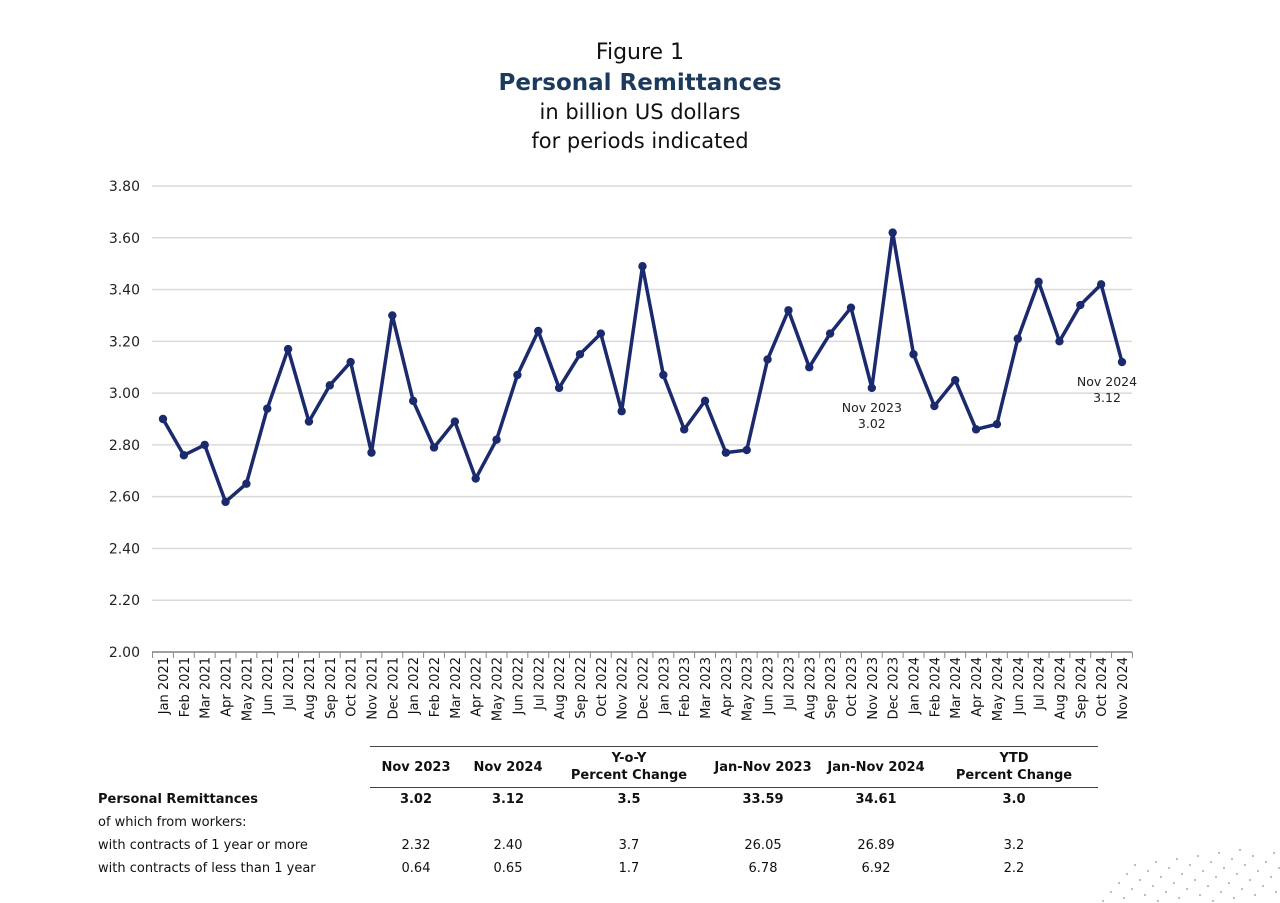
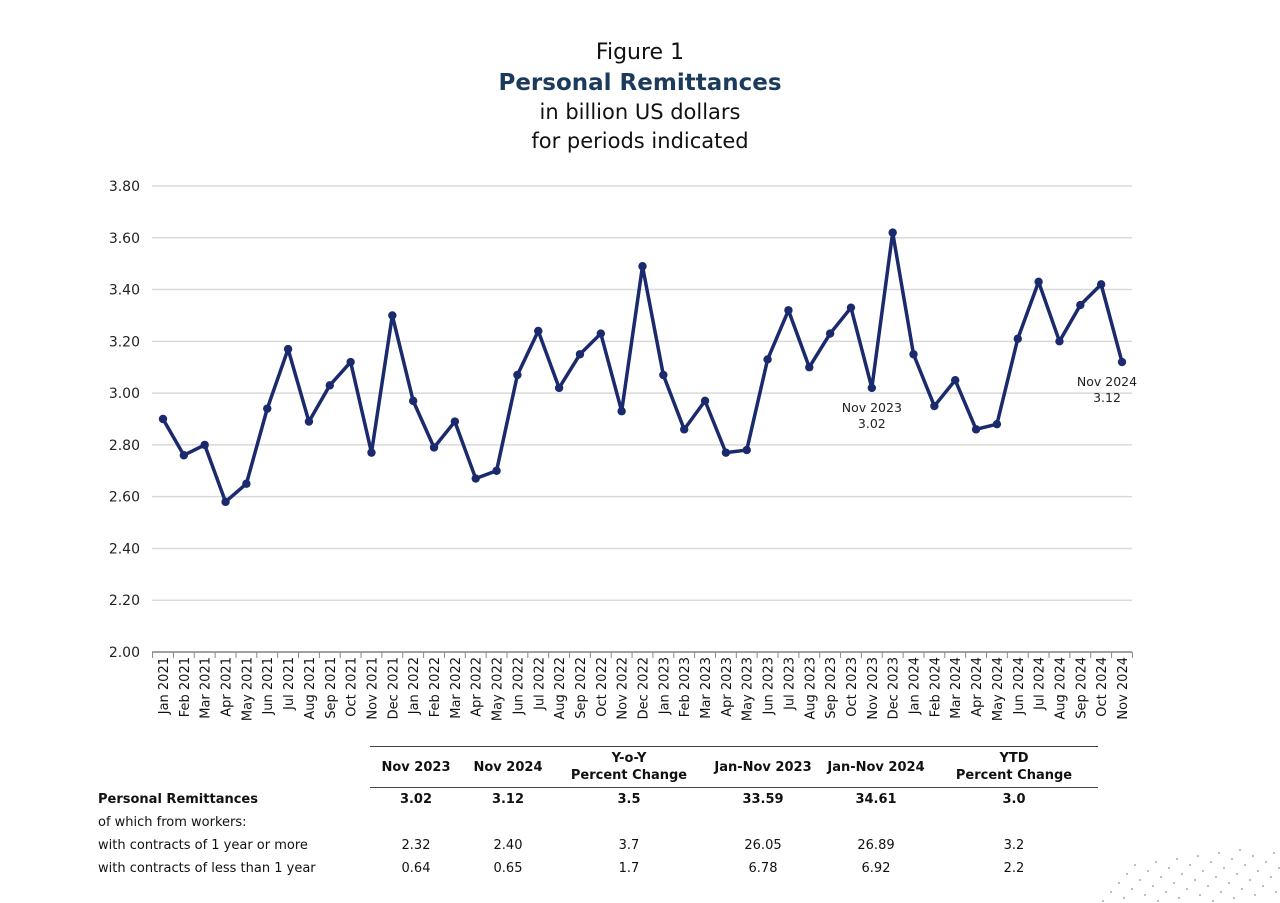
May 2022: 2.82 -> 2.70
